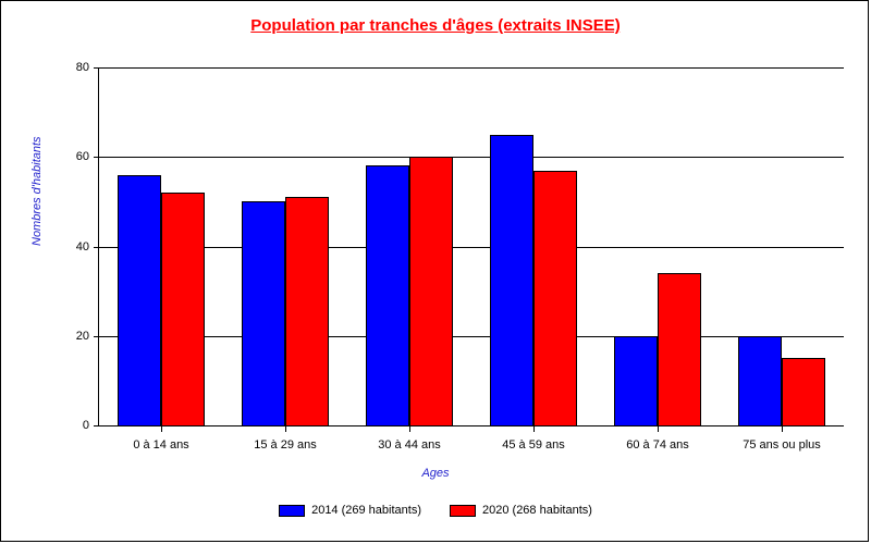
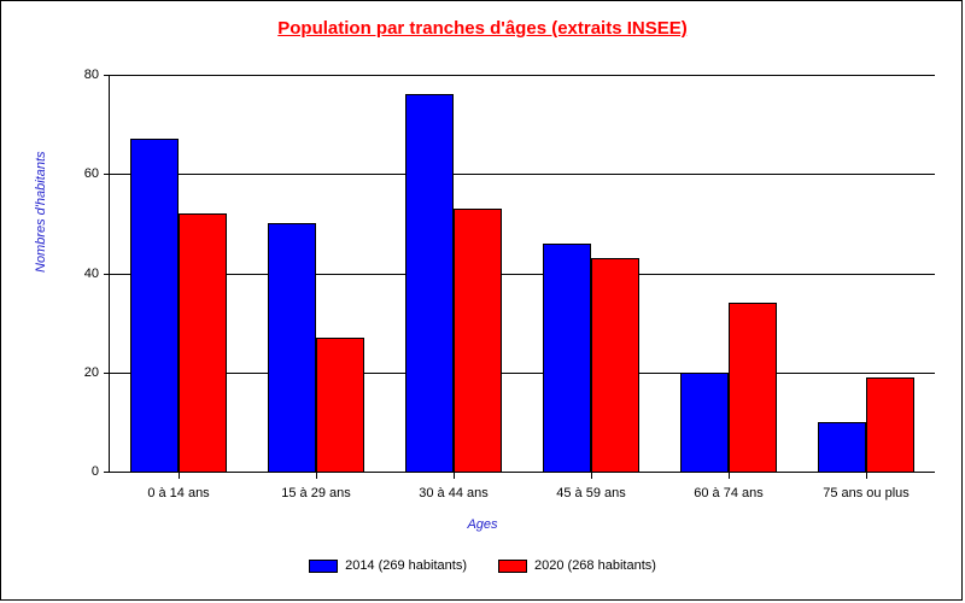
2014 (269 habitants)/0 à 14 ans: 56 -> 67
2020 (268 habitants)/15 à 29 ans: 51 -> 27
2014 (269 habitants)/30 à 44 ans: 58 -> 76
2020 (268 habitants)/30 à 44 ans: 60 -> 53
2014 (269 habitants)/45 à 59 ans: 65 -> 46
2020 (268 habitants)/45 à 59 ans: 57 -> 43
2014 (269 habitants)/75 ans ou plus: 20 -> 10
2020 (268 habitants)/75 ans ou plus: 15 -> 19
